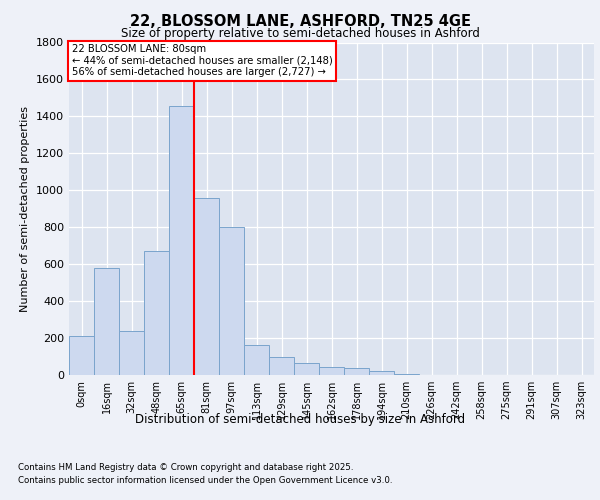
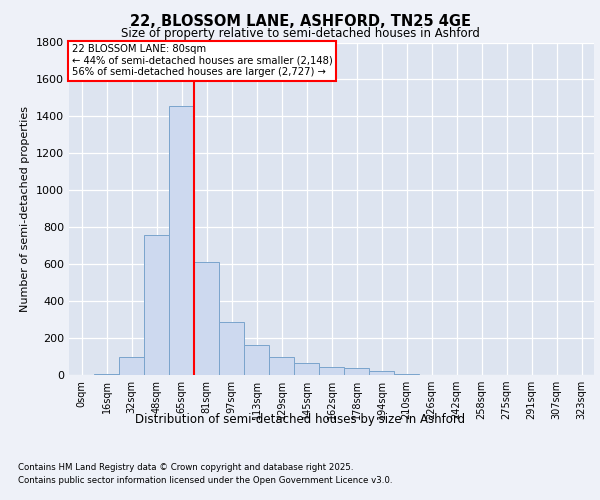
0sqm: 210 -> 0
16sqm: 580 -> 0
32sqm: 240 -> 100
48sqm: 670 -> 760
81sqm: 960 -> 610
97sqm: 800 -> 280
